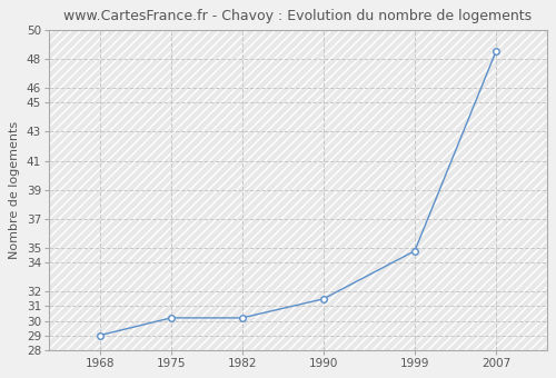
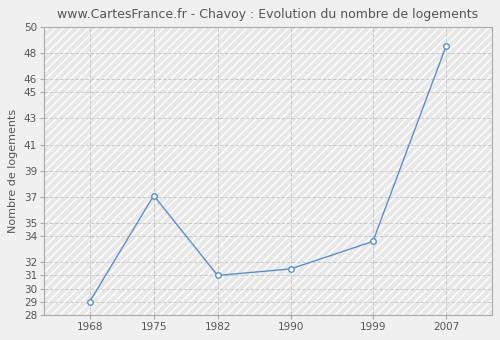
1975: 30.2 -> 37.1
1982: 30.2 -> 31.0
1999: 34.8 -> 33.6
